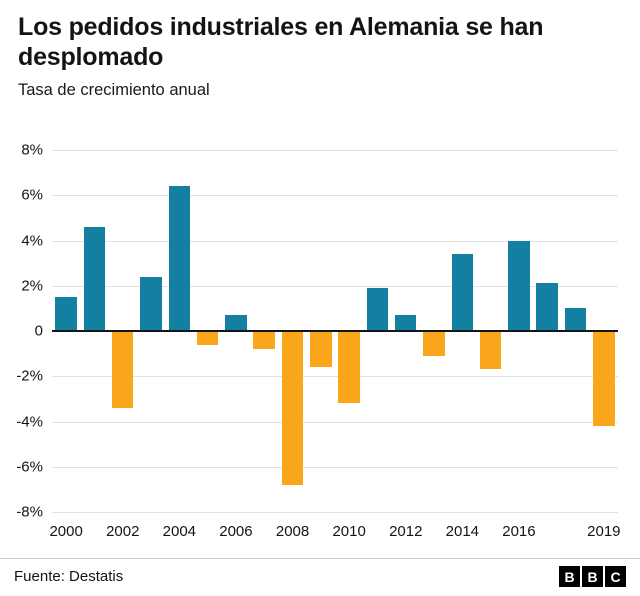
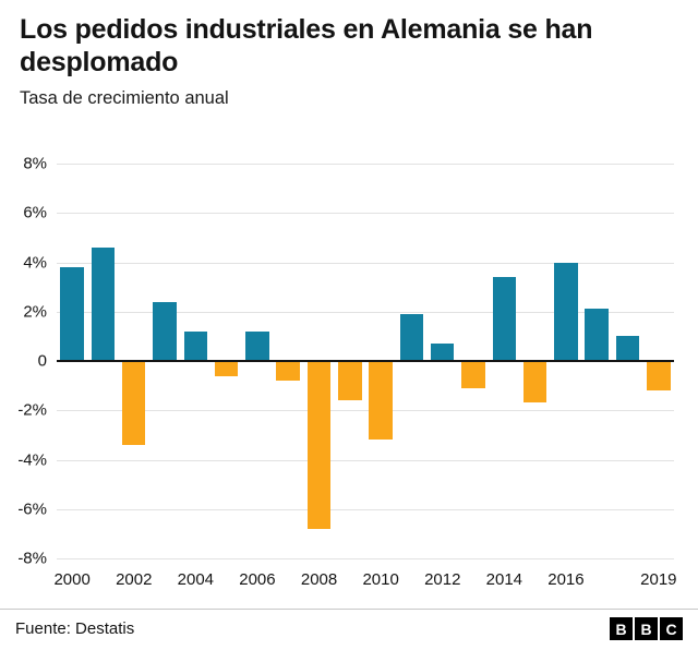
2000: 1.5% -> 3.8%
2004: 6.4% -> 1.2%
2006: 0.7% -> 1.2%
2019: -4.2% -> -1.2%
